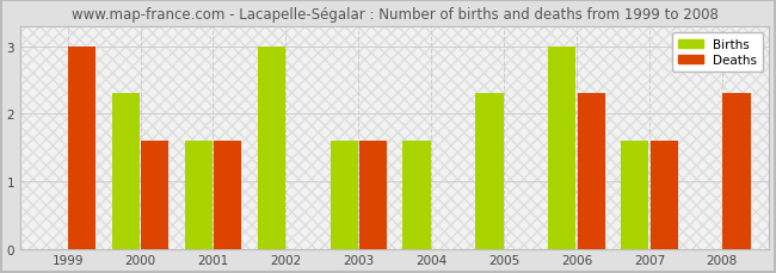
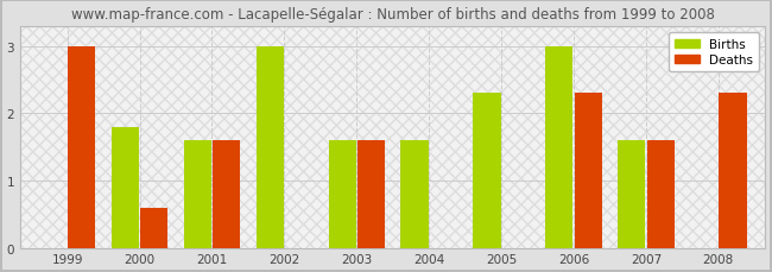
Births/2000: 2.3 -> 1.8
Deaths/2000: 1.6 -> 0.6
